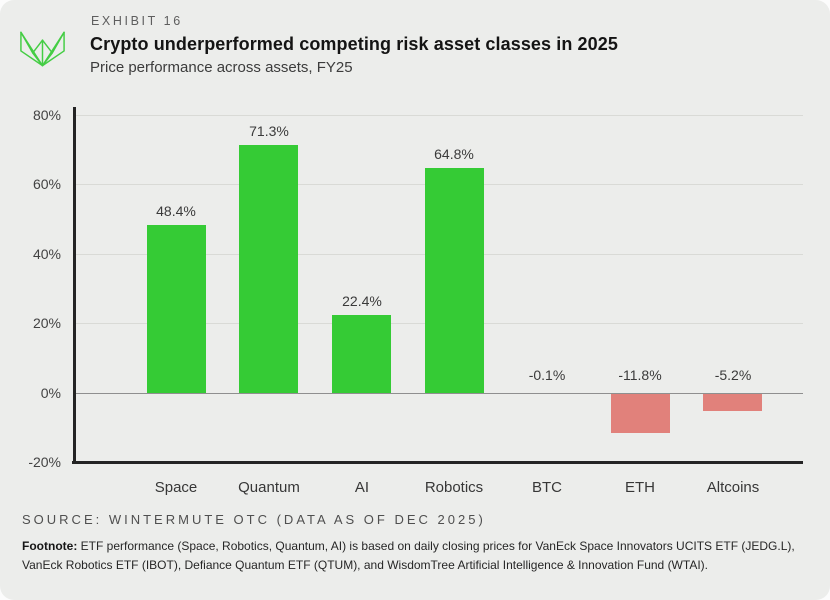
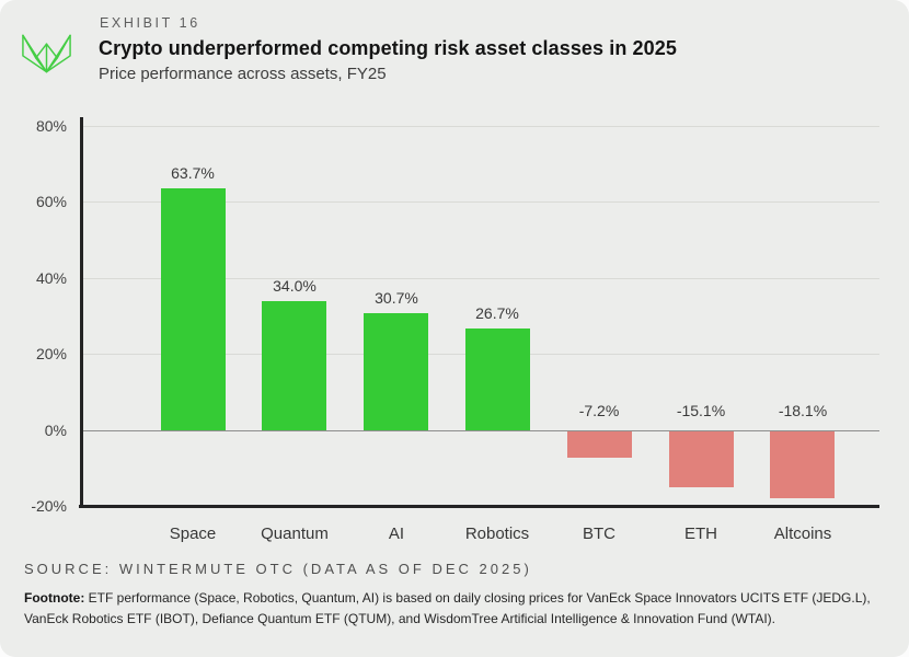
Space: 48.4% -> 63.7%
Quantum: 71.3% -> 34.0%
AI: 22.4% -> 30.7%
Robotics: 64.8% -> 26.7%
BTC: -0.1% -> -7.2%
ETH: -11.8% -> -15.1%
Altcoins: -5.2% -> -18.1%
